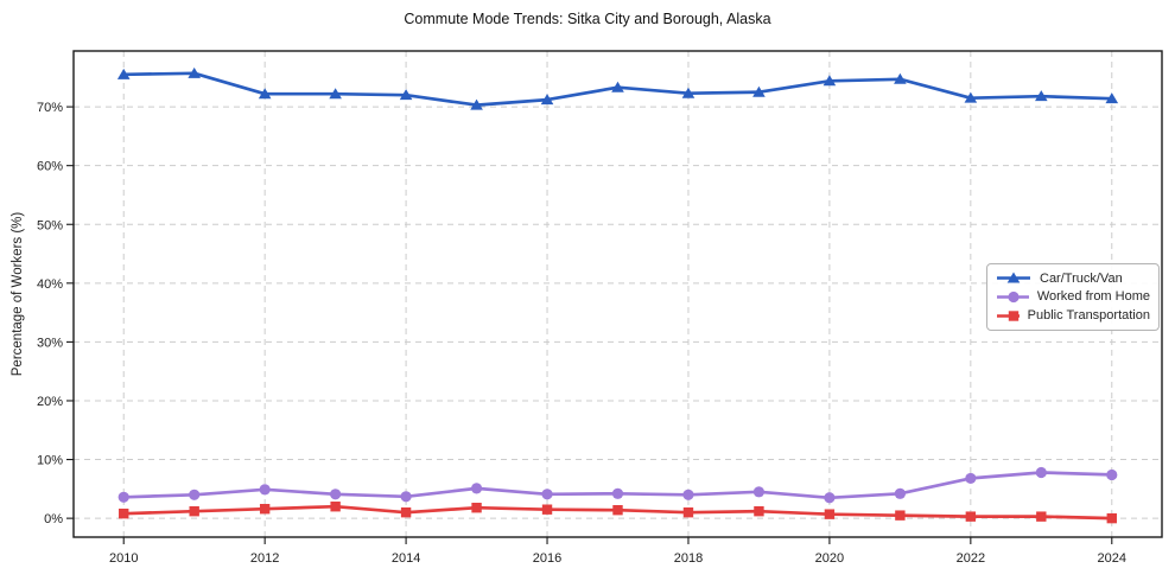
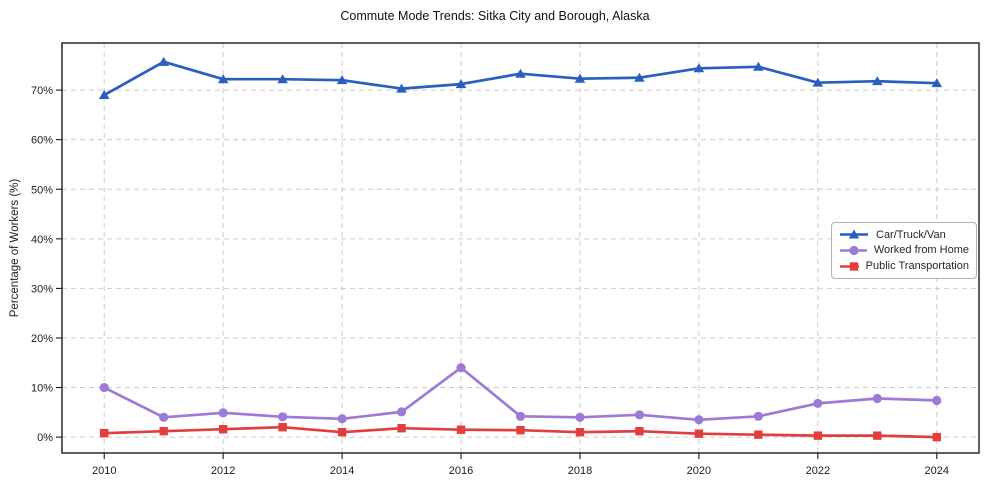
Car/Truck/Van/2010: 76% -> 69%
Worked from Home/2010: 4% -> 10%
Worked from Home/2016: 4% -> 14%
